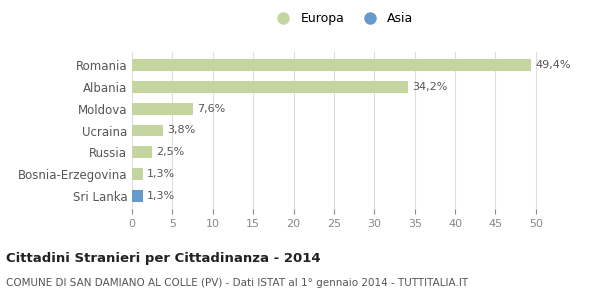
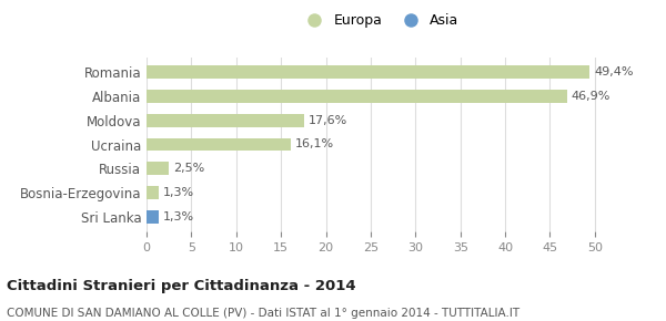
Albania: 34,2% -> 46,9%
Moldova: 7,6% -> 17,6%
Ucraina: 3,8% -> 16,1%
